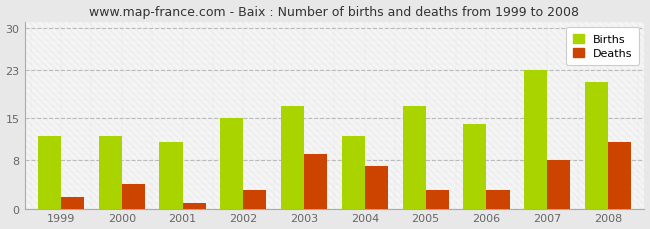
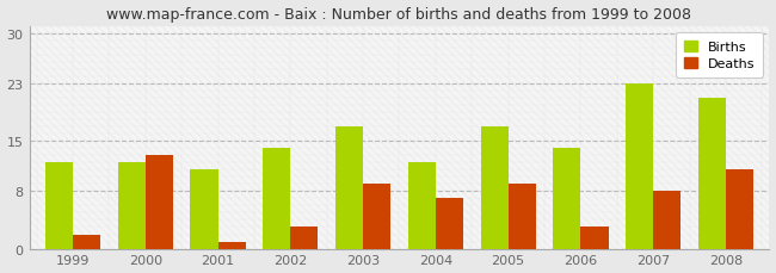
Deaths/2000: 4 -> 13
Births/2002: 15 -> 14
Deaths/2005: 3 -> 9
